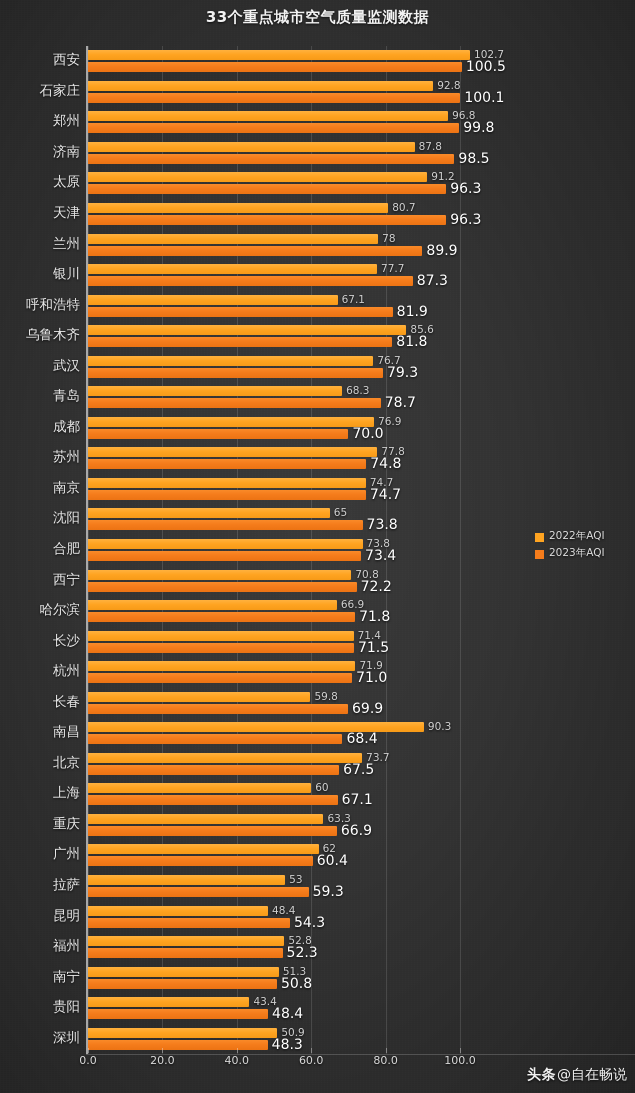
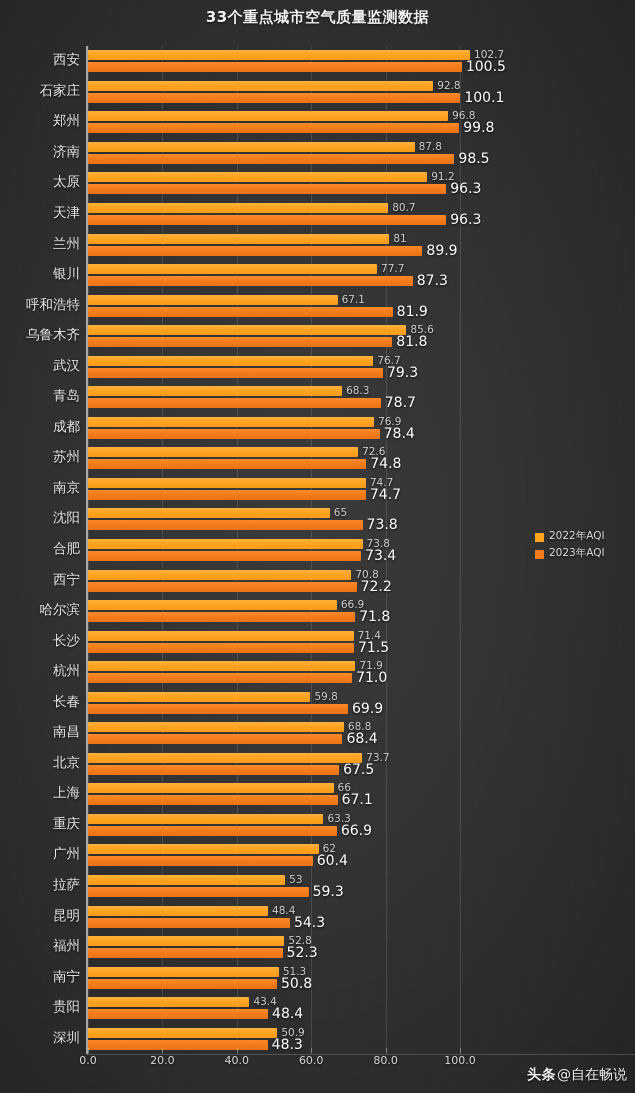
2022年AQI/兰州: 78 -> 81
2023年AQI/成都: 70.0 -> 78.4
2022年AQI/苏州: 77.8 -> 72.6
2022年AQI/南昌: 90.3 -> 68.8
2022年AQI/上海: 60 -> 66
